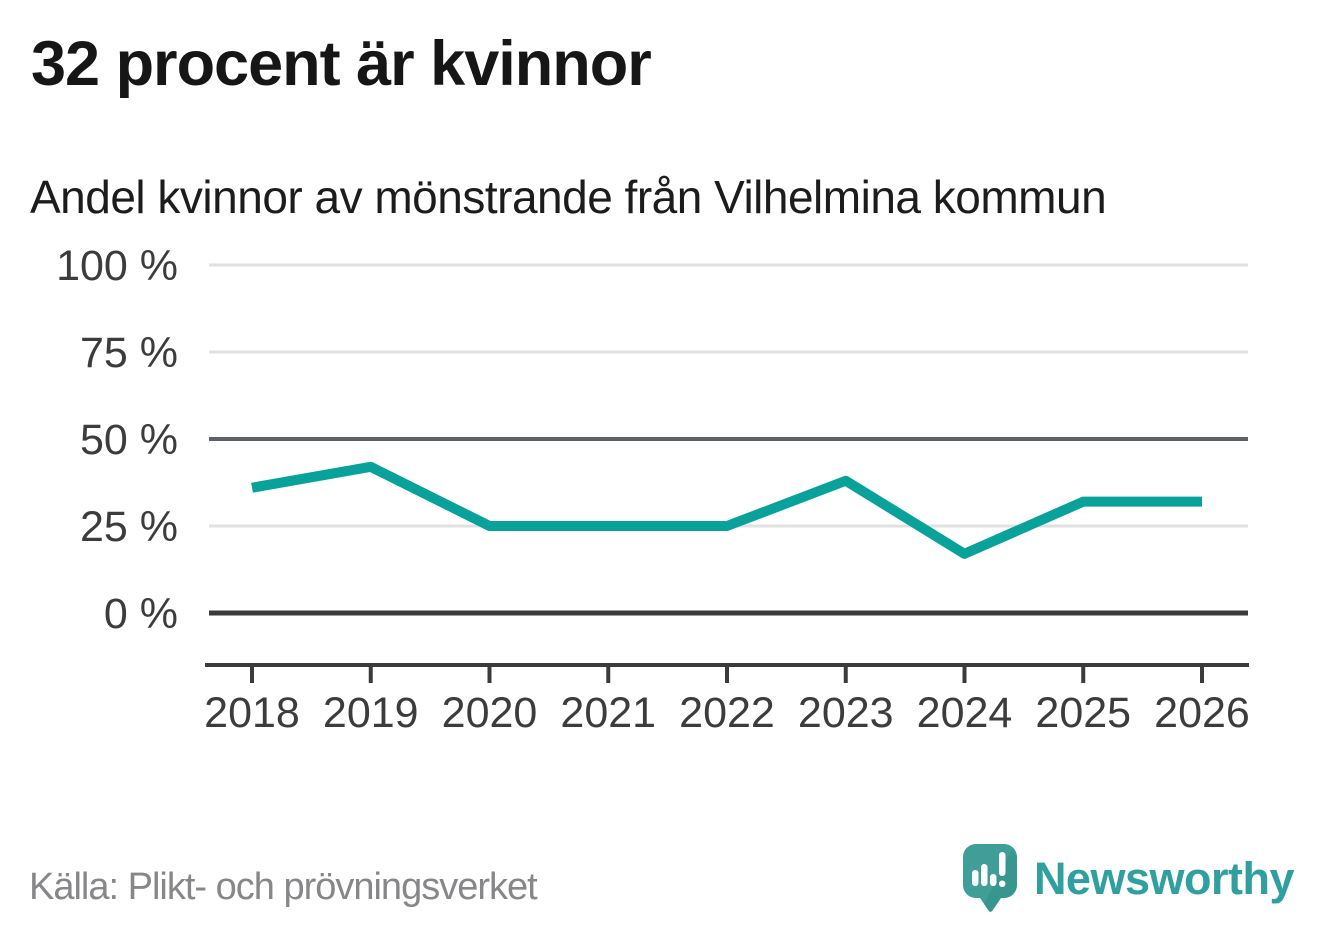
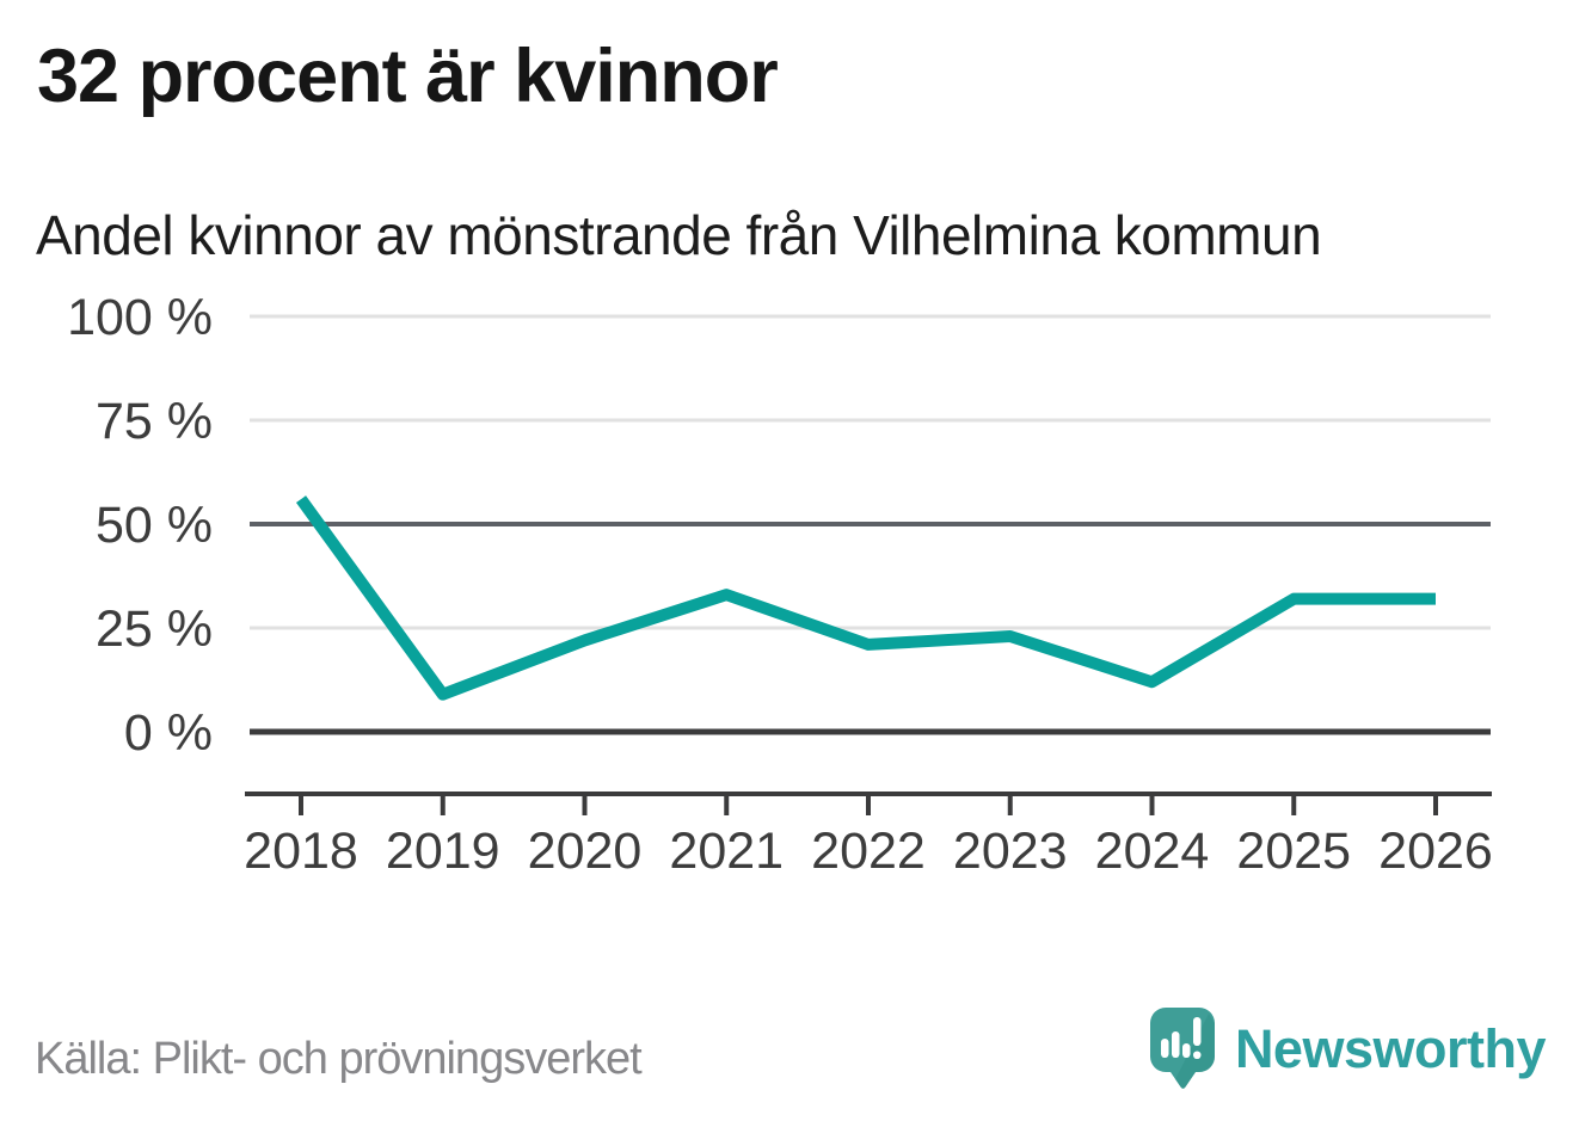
2018: 36% -> 56%
2019: 42% -> 9%
2020: 25% -> 22%
2021: 25% -> 33%
2022: 25% -> 21%
2023: 38% -> 23%
2024: 17% -> 12%
